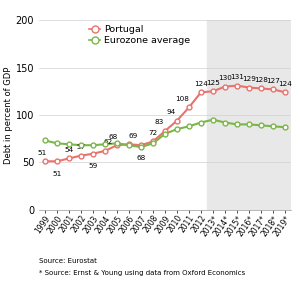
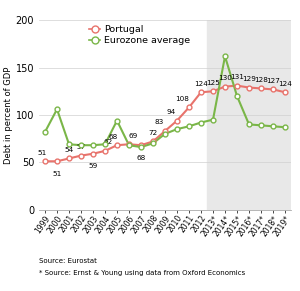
Eurozone average/1999: 73 -> 82
Eurozone average/2000: 70 -> 106
Eurozone average/2005: 70 -> 94
Eurozone average/2014*: 92 -> 162
Eurozone average/2015*: 90 -> 120
